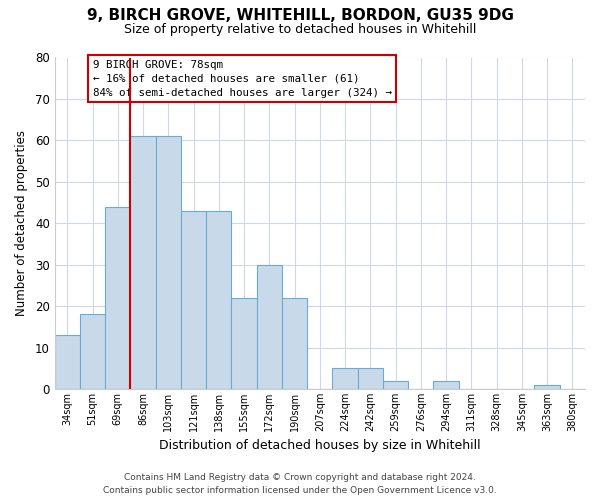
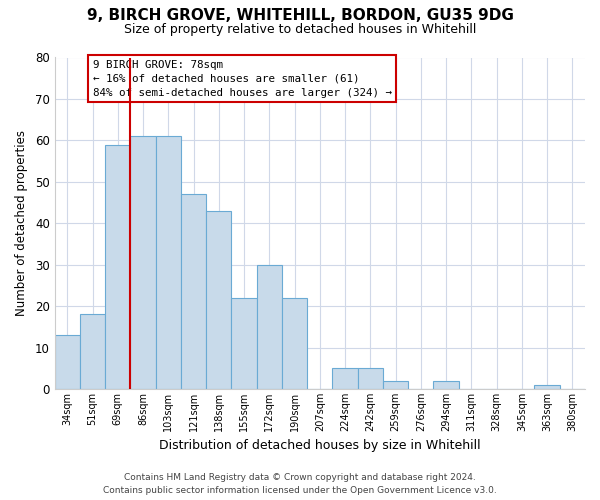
69sqm: 44 -> 59
121sqm: 43 -> 47
